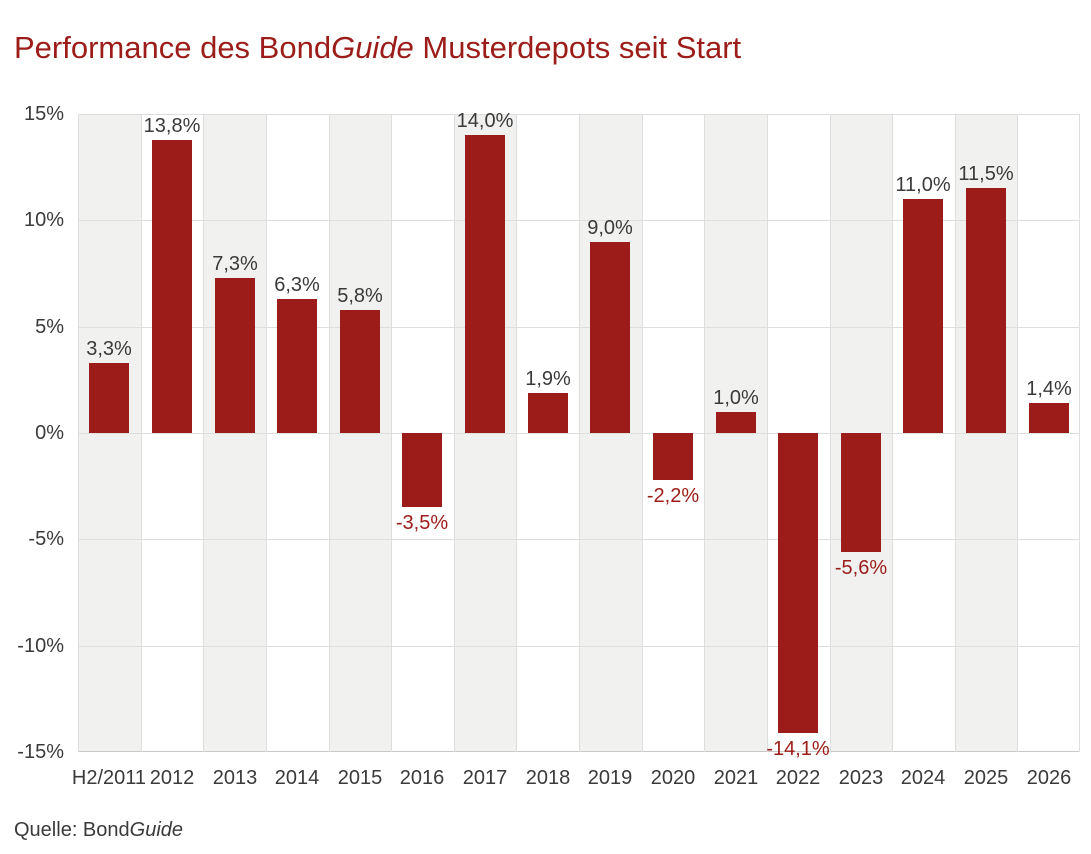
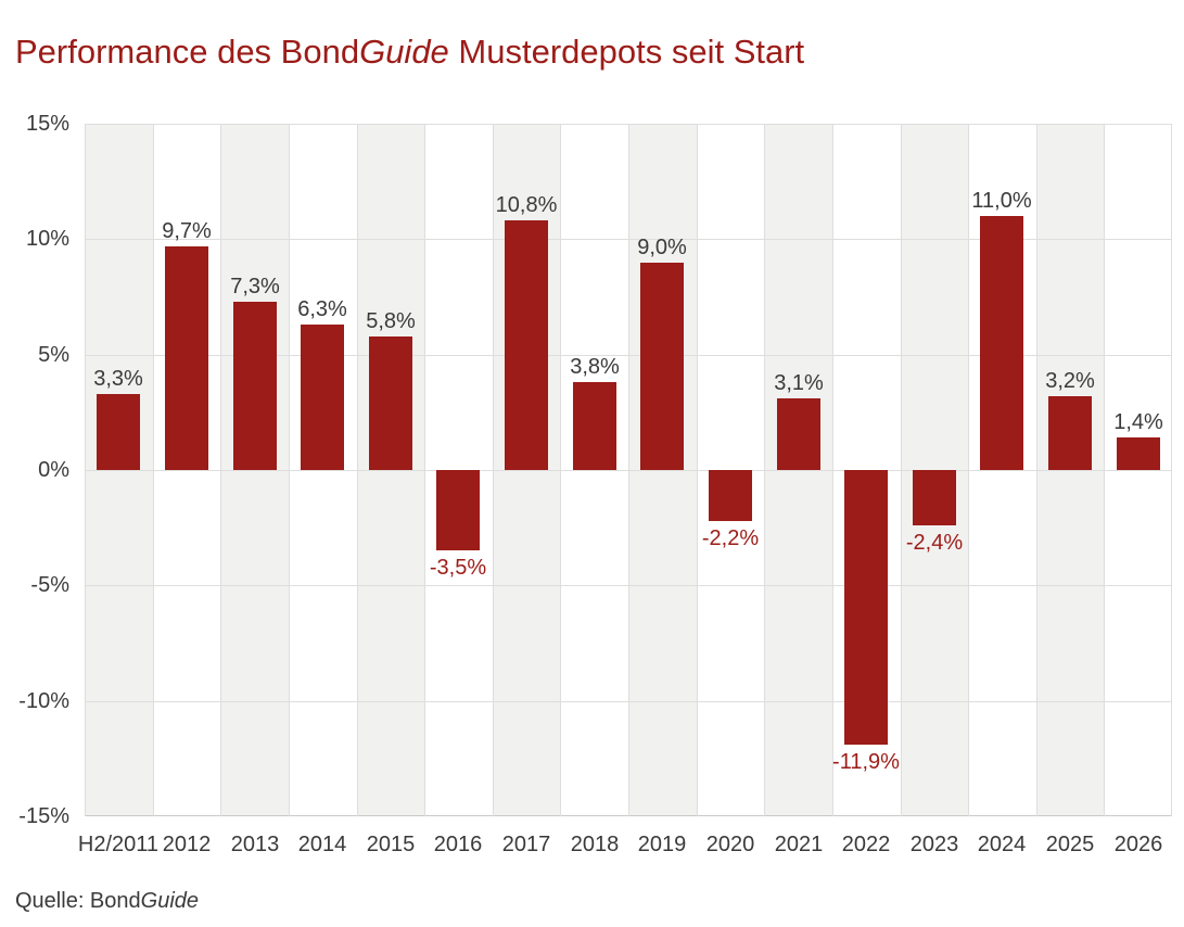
2012: 13,8% -> 9,7%
2017: 14,0% -> 10,8%
2018: 1,9% -> 3,8%
2021: 1,0% -> 3,1%
2022: -14,1% -> -11,9%
2023: -5,6% -> -2,4%
2025: 11,5% -> 3,2%
